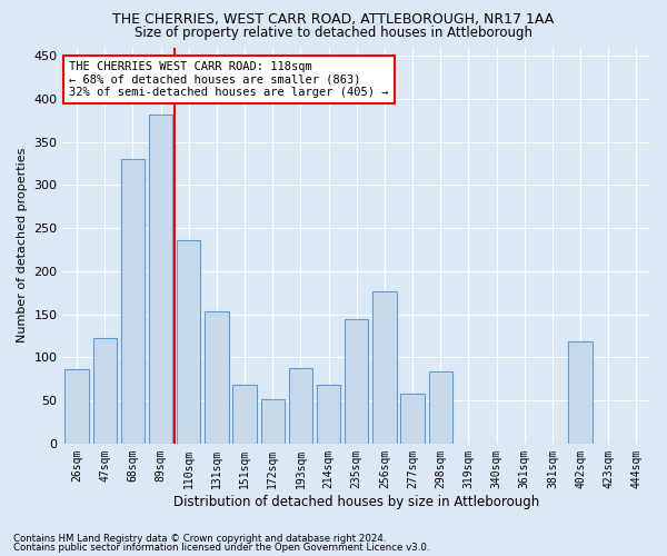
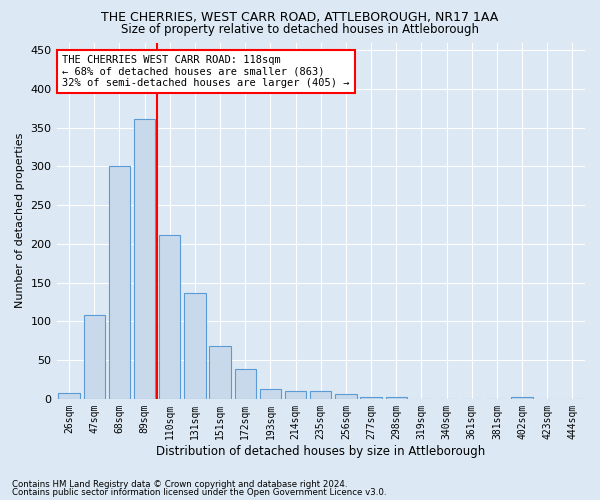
26sqm: 86 -> 8
47sqm: 122 -> 108
68sqm: 330 -> 301
89sqm: 382 -> 361
110sqm: 236 -> 212
131sqm: 154 -> 136
172sqm: 52 -> 38
193sqm: 88 -> 13
214sqm: 68 -> 10
235sqm: 144 -> 10
256sqm: 176 -> 6
277sqm: 58 -> 2
298sqm: 84 -> 2
402sqm: 118 -> 3
